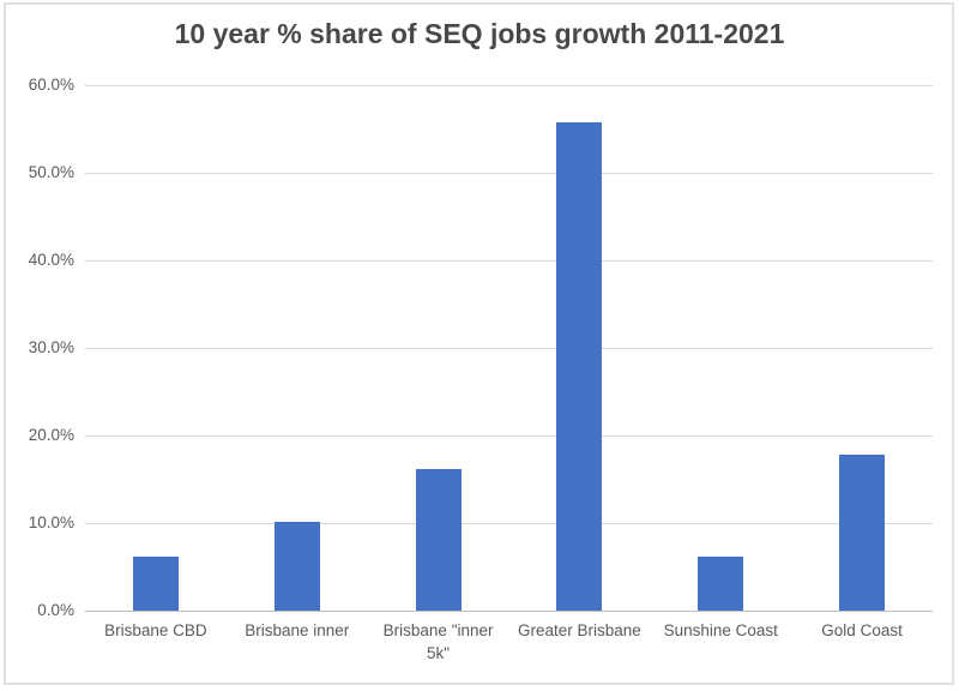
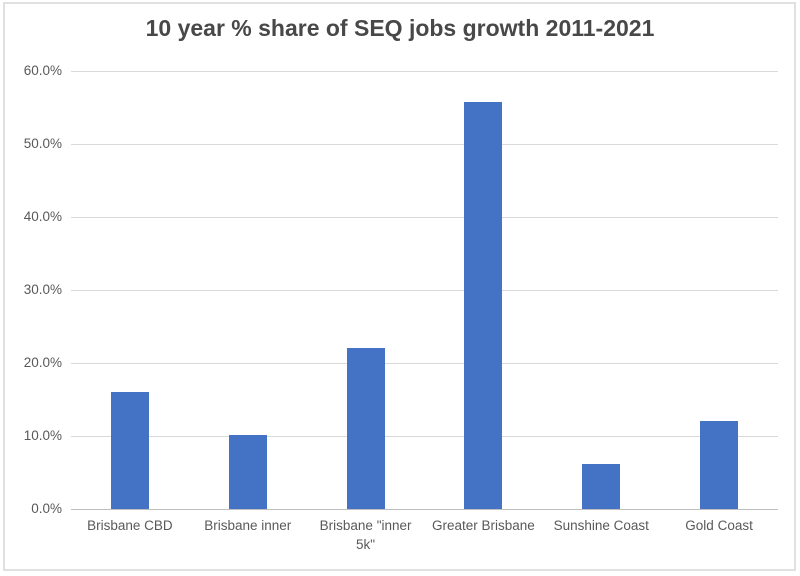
Brisbane CBD: 6% -> 16%
Brisbane "inner 5k": 16% -> 22%
Gold Coast: 18% -> 12%
